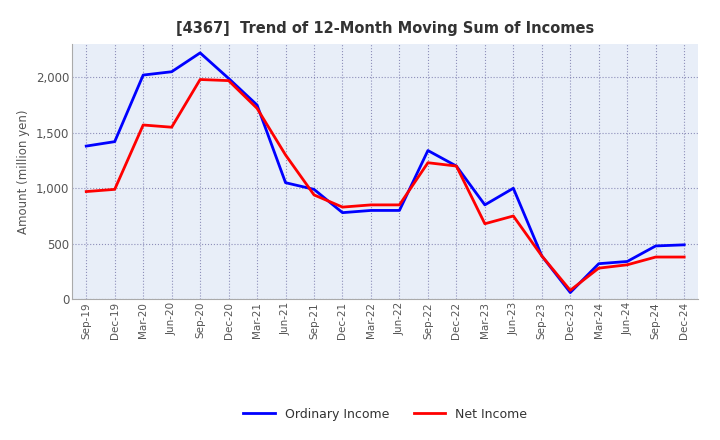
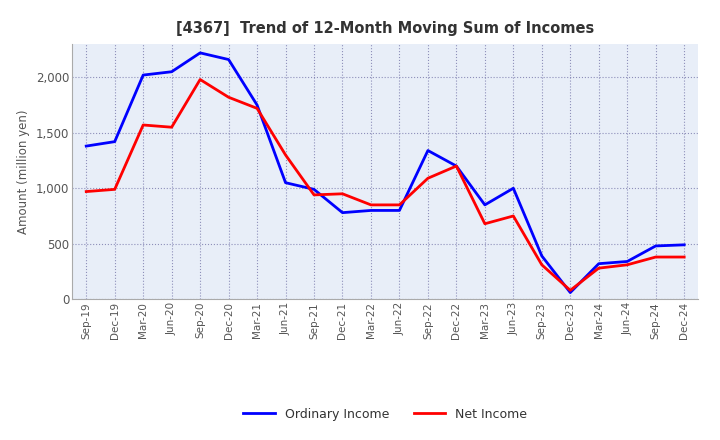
Ordinary Income/Dec-20: 1,990 -> 2,160
Net Income/Dec-20: 1,970 -> 1,820
Net Income/Dec-21: 830 -> 950
Net Income/Sep-22: 1,230 -> 1,090
Net Income/Sep-23: 390 -> 310
